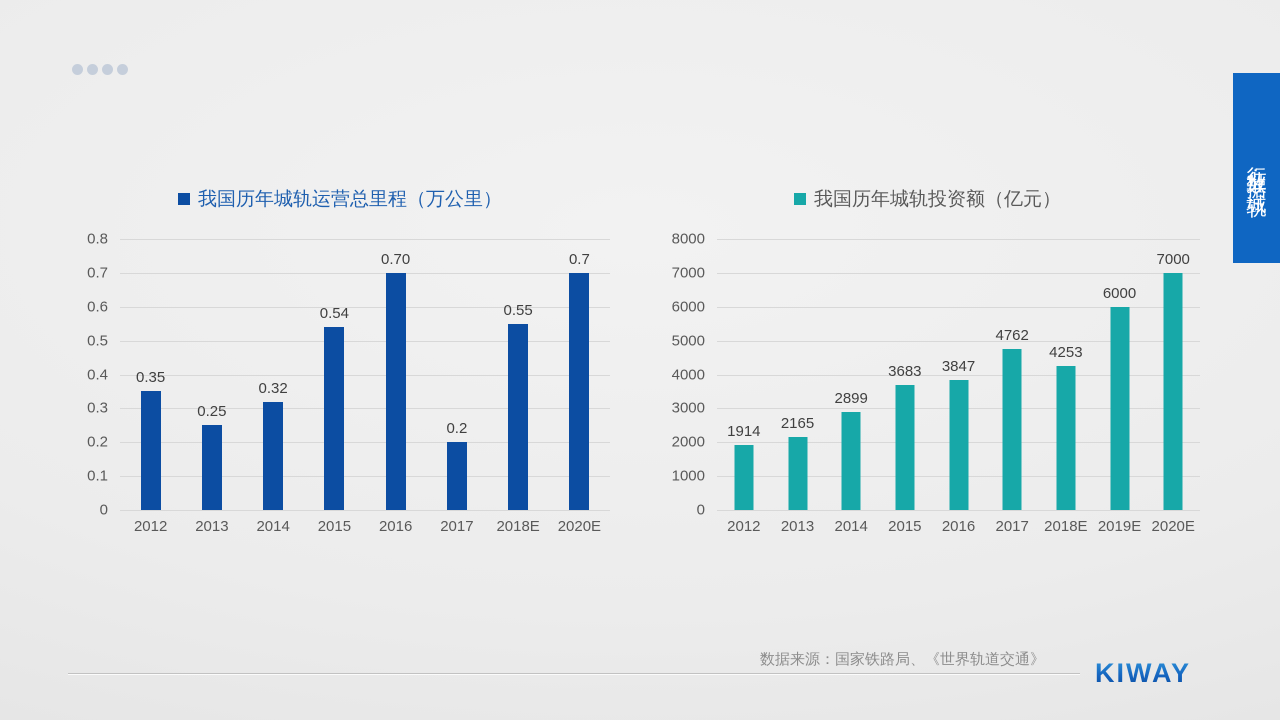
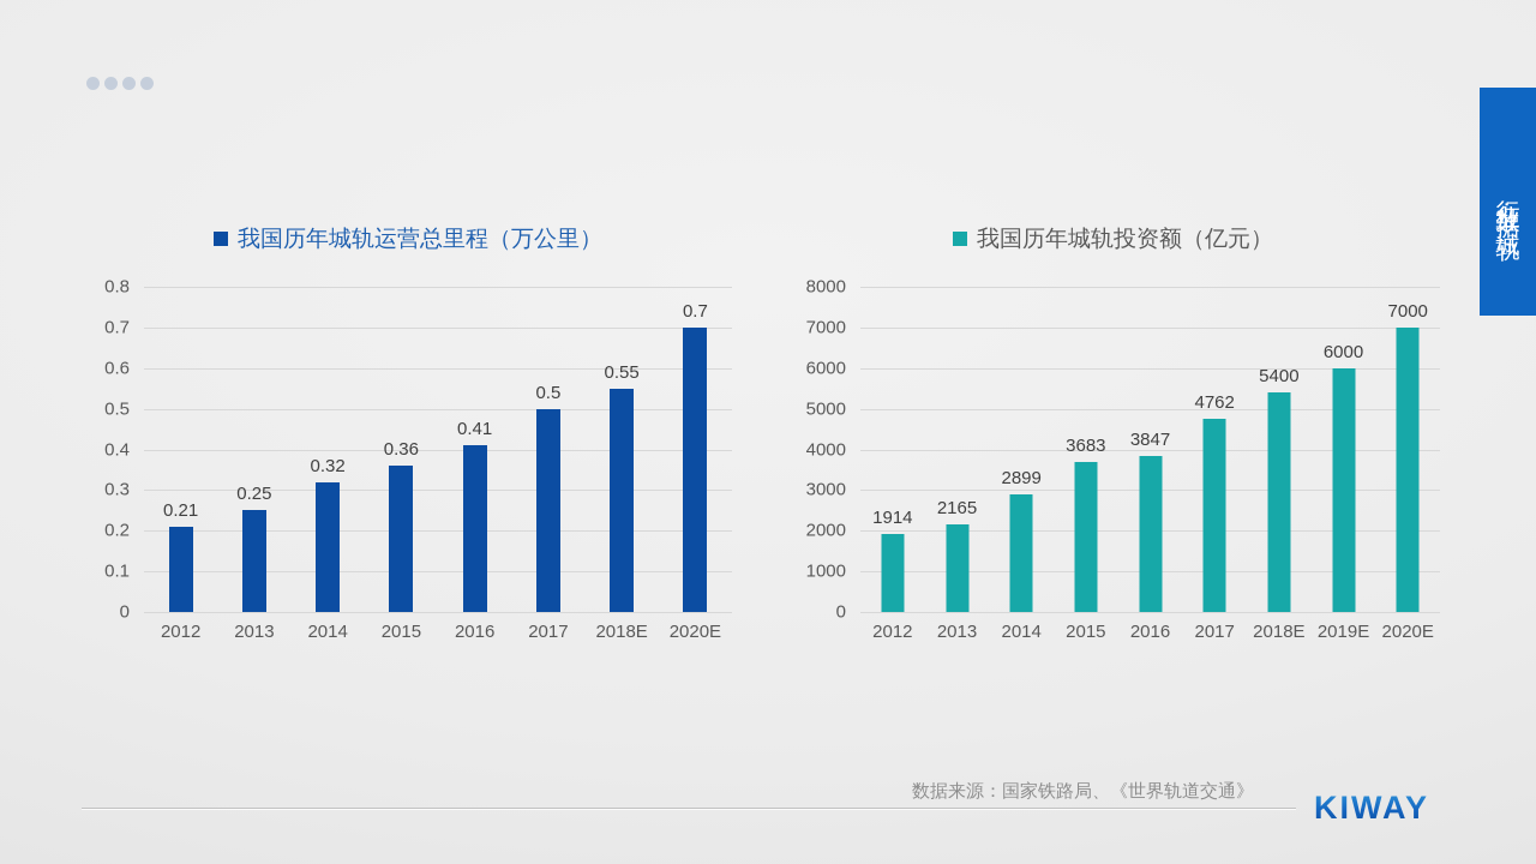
我国历年城轨运营总里程（万公里）/2012: 0.35 -> 0.21
我国历年城轨运营总里程（万公里）/2015: 0.54 -> 0.36
我国历年城轨运营总里程（万公里）/2016: 0.70 -> 0.41
我国历年城轨运营总里程（万公里）/2017: 0.2 -> 0.5
我国历年城轨投资额（亿元）/2018E: 4253 -> 5400
